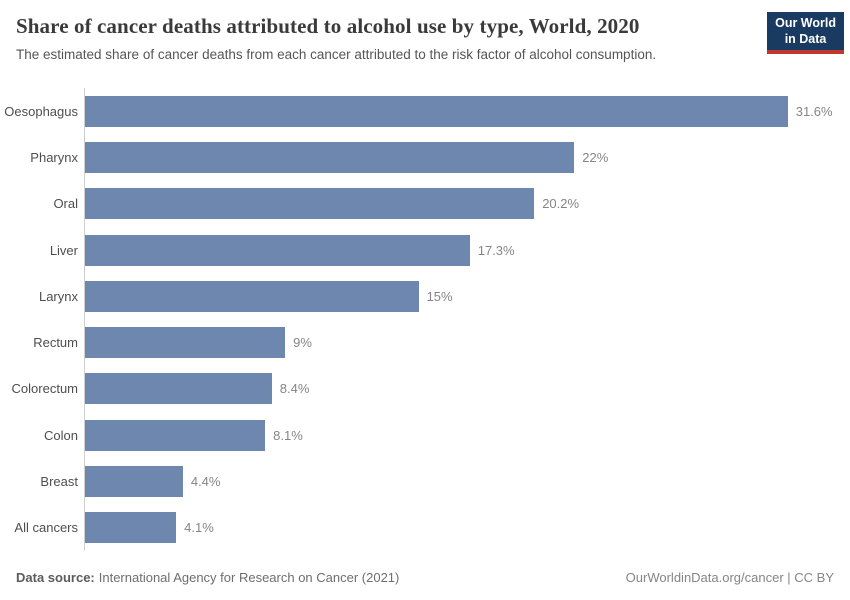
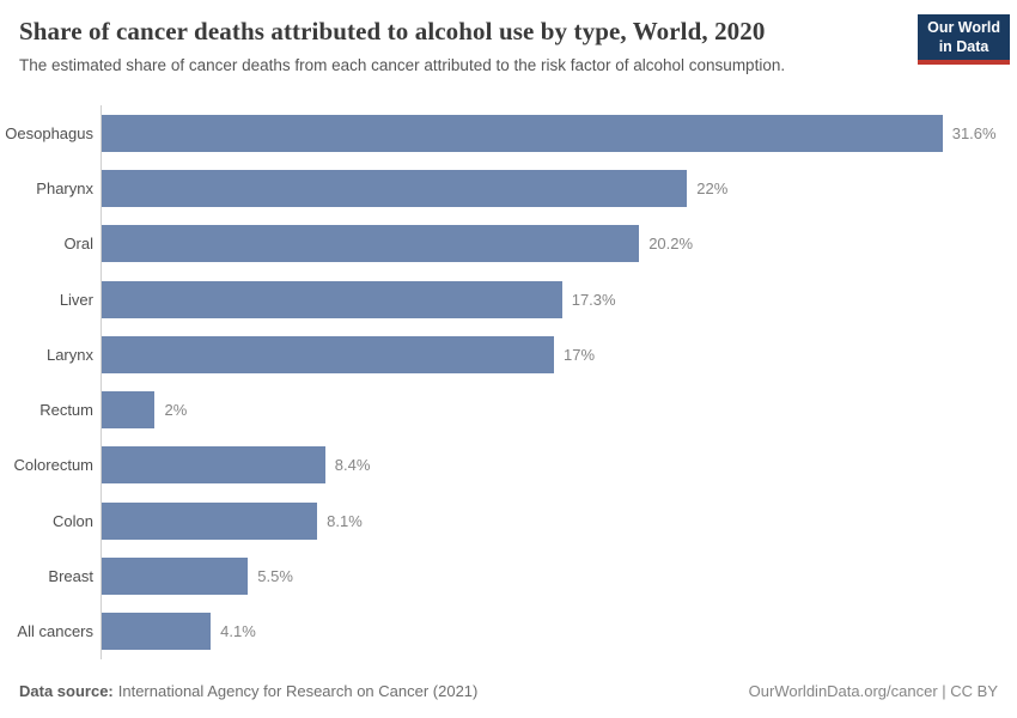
Larynx: 15% -> 17%
Rectum: 9% -> 2%
Breast: 4.4% -> 5.5%
